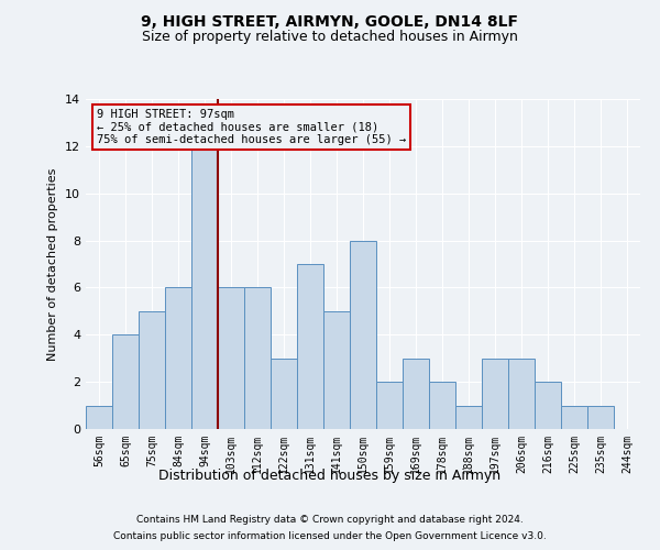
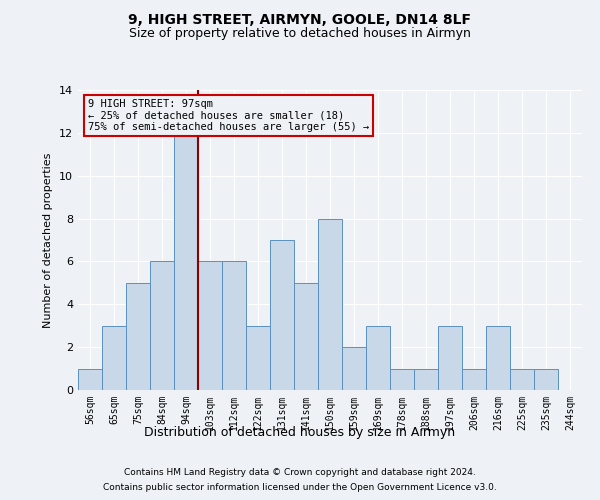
65sqm: 4 -> 3
178sqm: 2 -> 1
206sqm: 3 -> 1
216sqm: 2 -> 3
